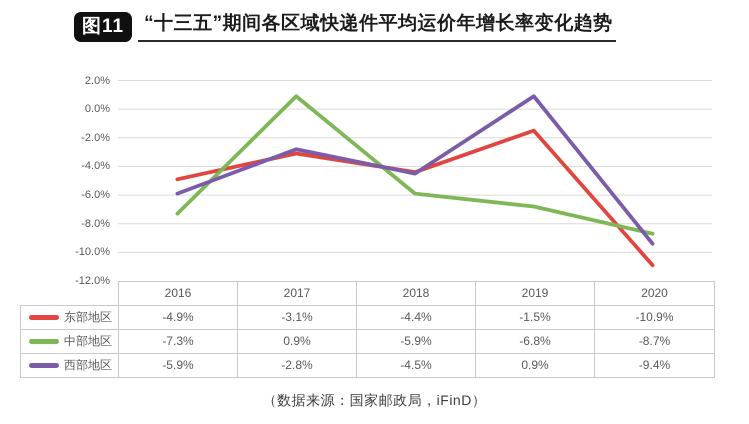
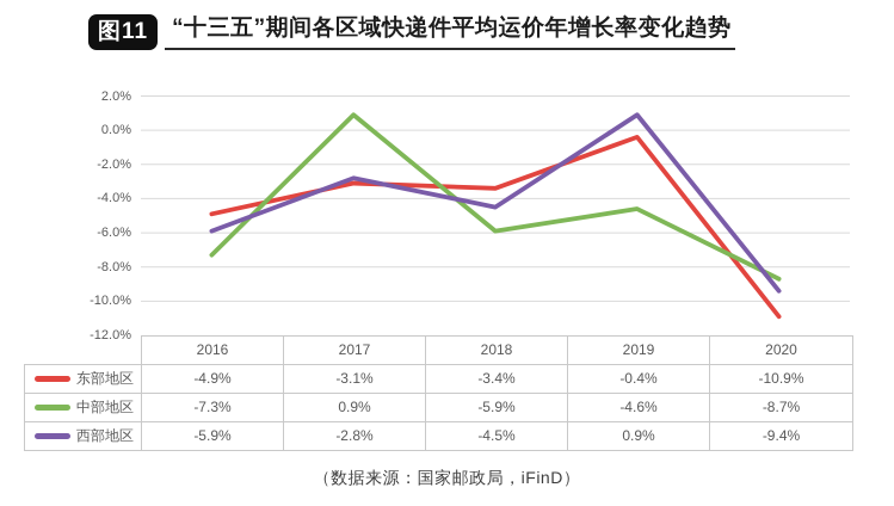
东部地区/2018: -4.4% -> -3.4%
东部地区/2019: -1.5% -> -0.4%
中部地区/2019: -6.8% -> -4.6%
